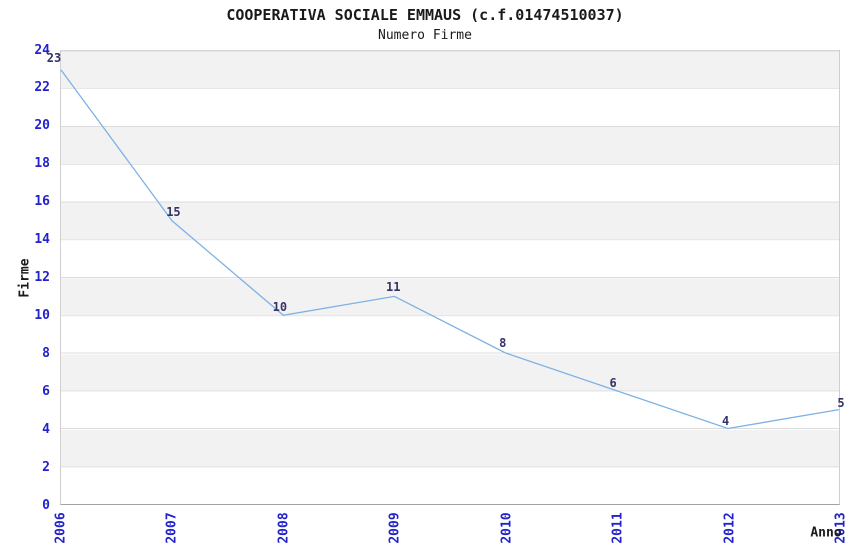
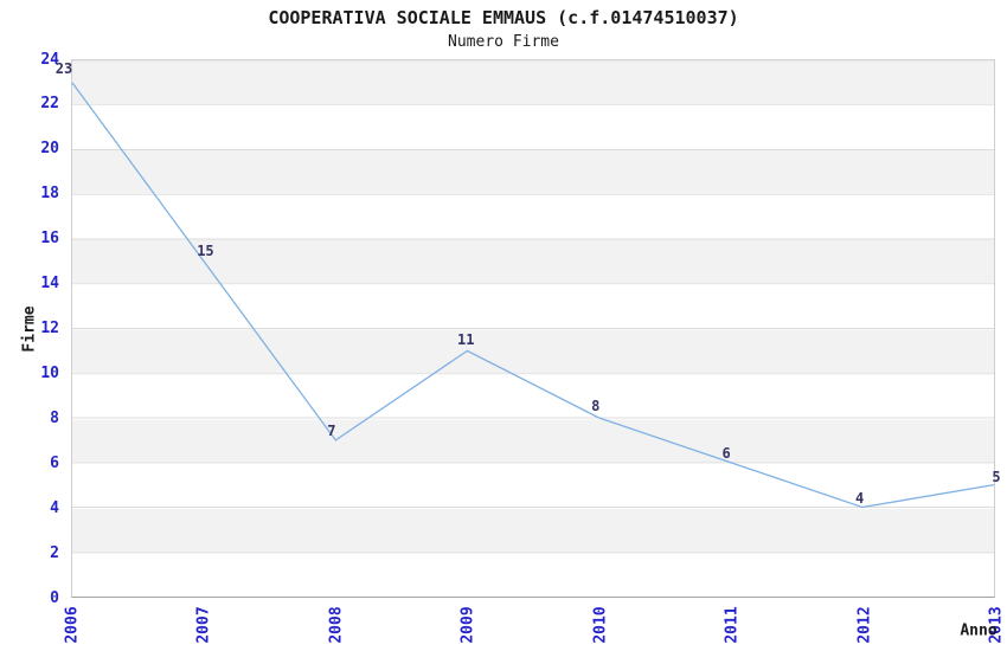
2008: 10 -> 7
